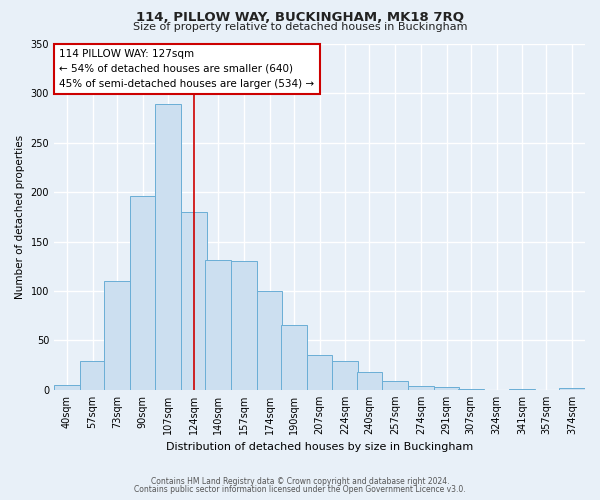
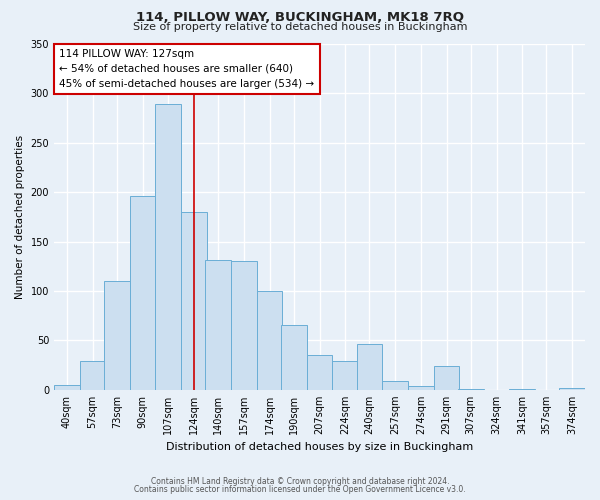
240sqm: 18 -> 46
291sqm: 3 -> 24
